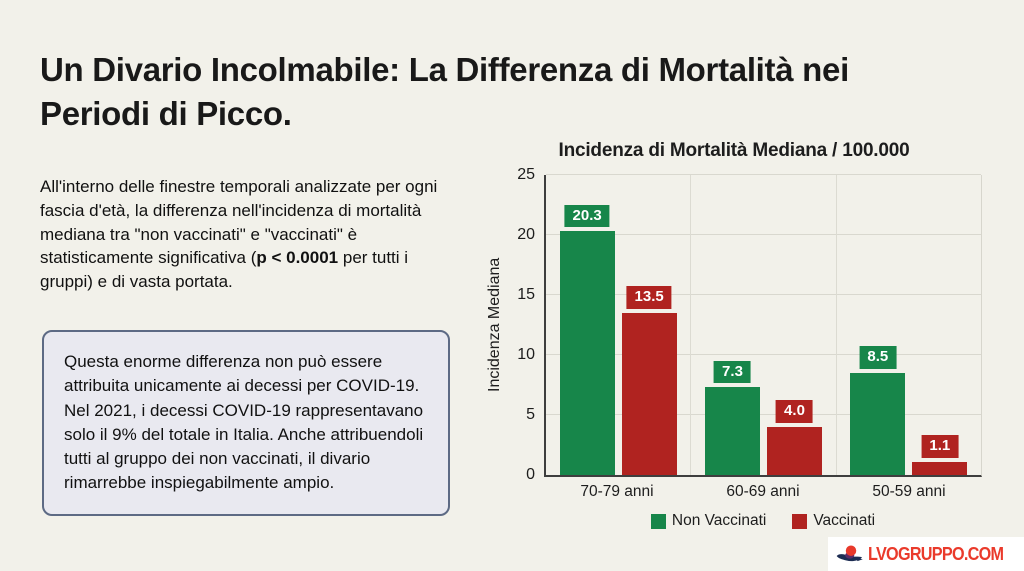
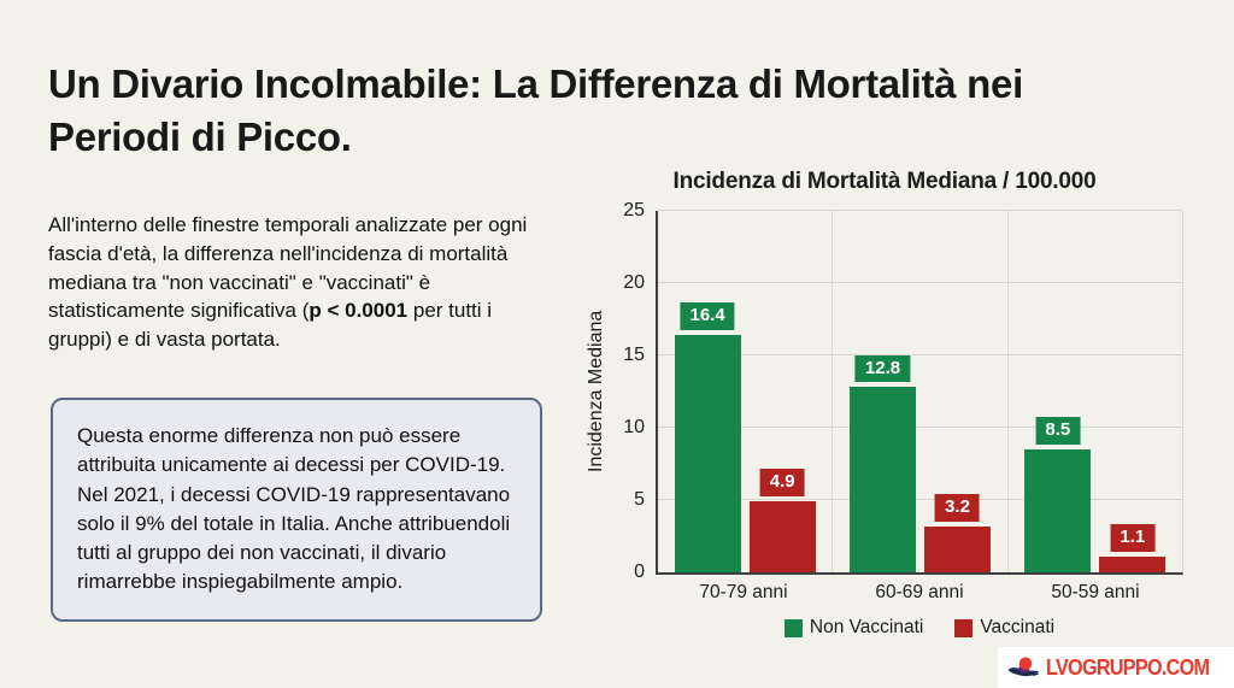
Non Vaccinati/70-79 anni: 20.3 -> 16.4
Vaccinati/70-79 anni: 13.5 -> 4.9
Non Vaccinati/60-69 anni: 7.3 -> 12.8
Vaccinati/60-69 anni: 4.0 -> 3.2
